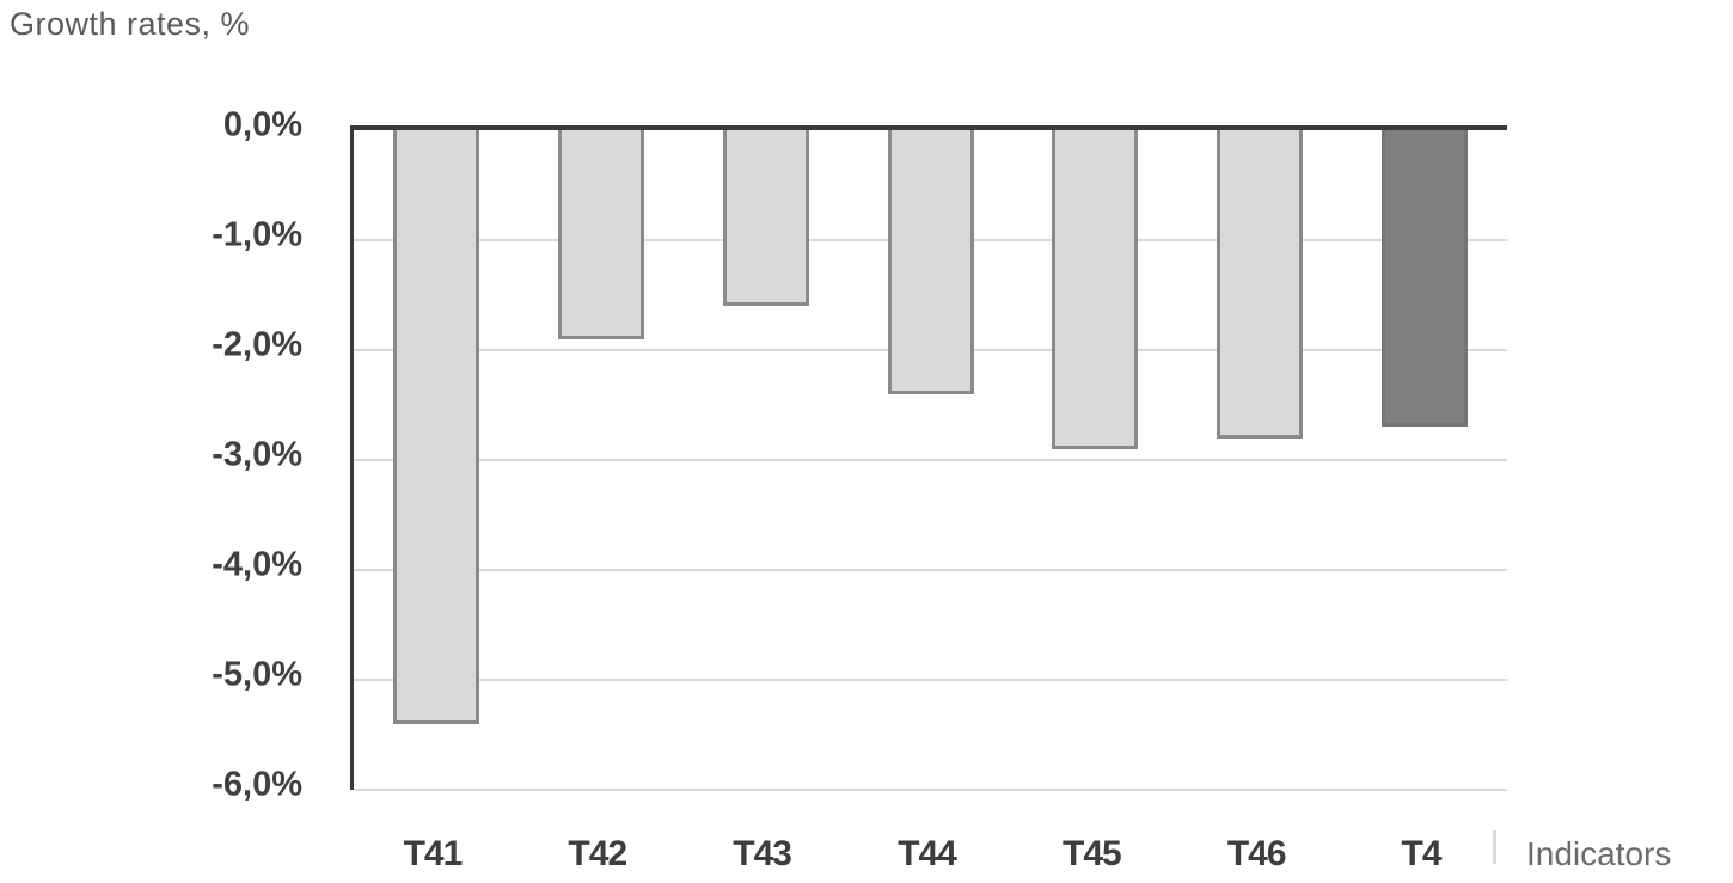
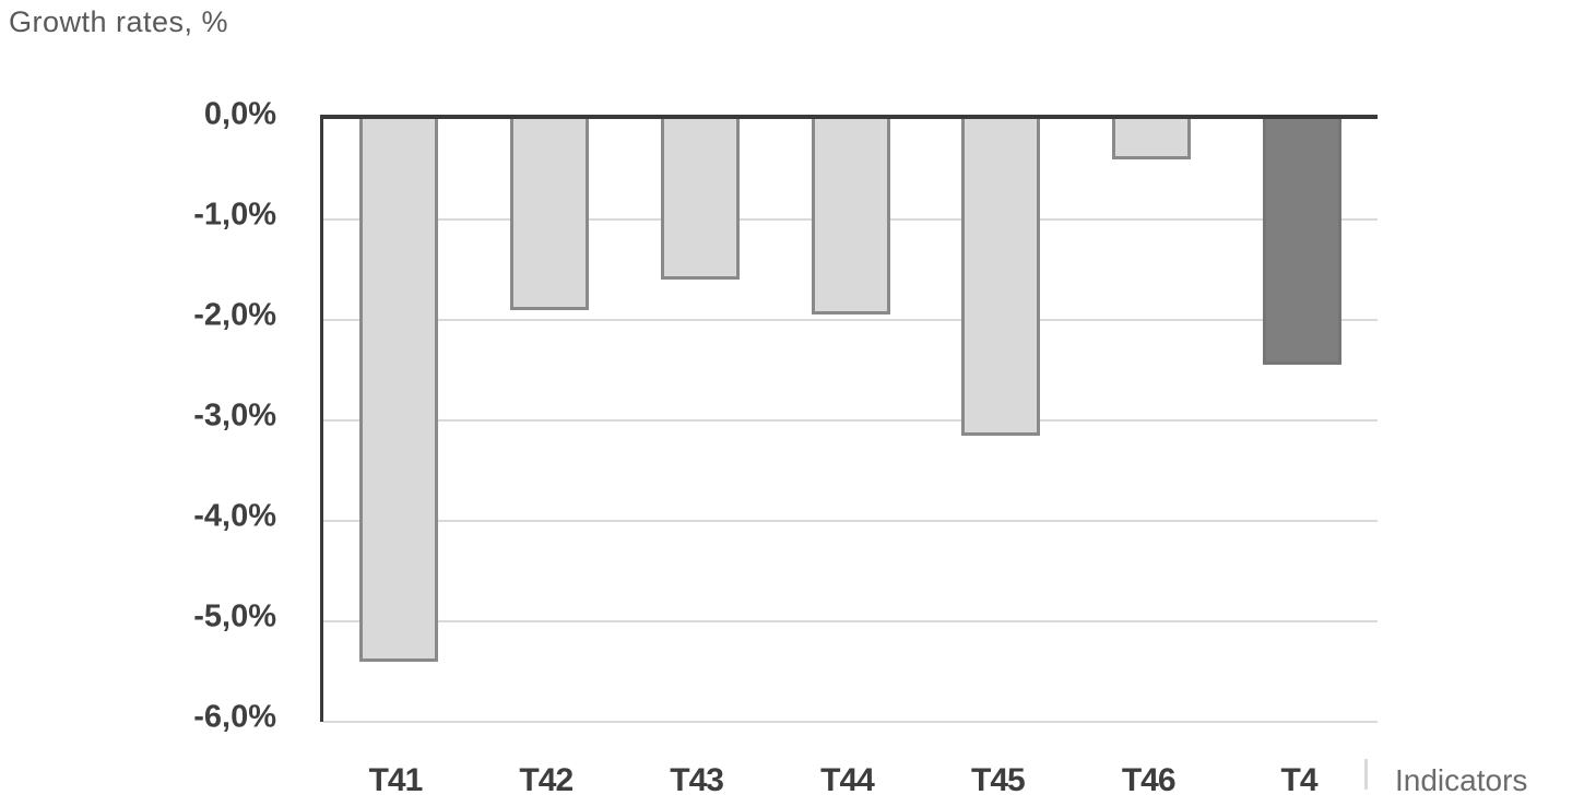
T44: -2,4% -> -1,9%
T45: -2,9% -> -3,1%
T46: -2,8% -> -0,4%
T4: -2,7% -> -2,5%
